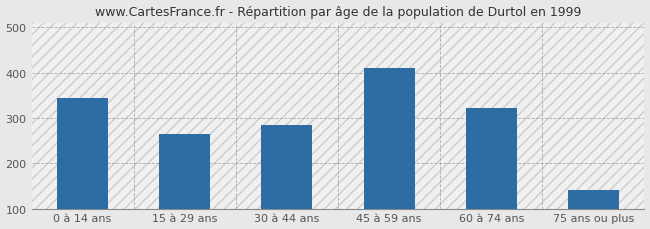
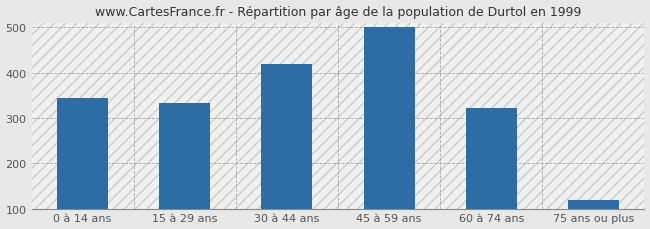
15 à 29 ans: 265 -> 334
30 à 44 ans: 285 -> 420
45 à 59 ans: 410 -> 500
75 ans ou plus: 140 -> 120
